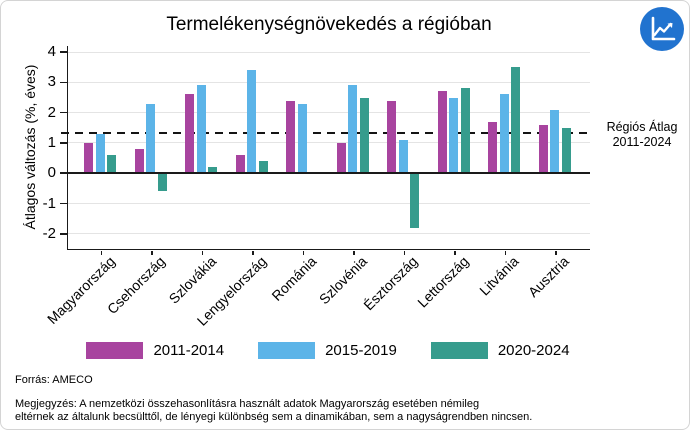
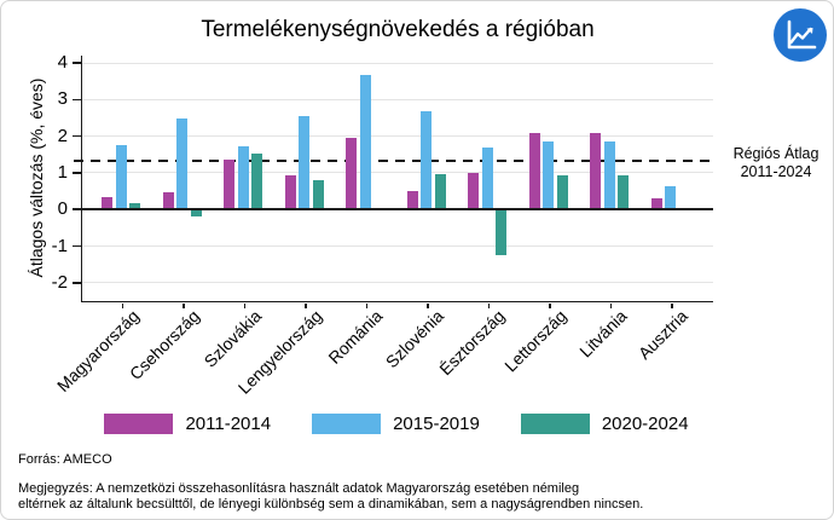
2011-2014/Magyarország: 1.0 -> 0.3
2015-2019/Magyarország: 1.3 -> 1.8
2020-2024/Magyarország: 0.6 -> 0.2
2011-2014/Csehország: 0.8 -> 0.5
2015-2019/Csehország: 2.3 -> 2.5
2020-2024/Csehország: -0.6 -> -0.2
2011-2014/Szlovákia: 2.6 -> 1.4
2015-2019/Szlovákia: 2.9 -> 1.7
2020-2024/Szlovákia: 0.2 -> 1.5
2011-2014/Lengyelország: 0.6 -> 0.9
2015-2019/Lengyelország: 3.4 -> 2.5
2020-2024/Lengyelország: 0.4 -> 0.8
2011-2014/Románia: 2.4 -> 2.0
2015-2019/Románia: 2.3 -> 3.7
2011-2014/Szlovénia: 1.0 -> 0.5
2015-2019/Szlovénia: 2.9 -> 2.7
2020-2024/Szlovénia: 2.5 -> 0.9
2011-2014/Észtország: 2.4 -> 1.0
2015-2019/Észtország: 1.1 -> 1.7
2020-2024/Észtország: -1.8 -> -1.2
2011-2014/Lettország: 2.7 -> 2.1
2015-2019/Lettország: 2.5 -> 1.9
2020-2024/Lettország: 2.8 -> 0.9
2011-2014/Litvánia: 1.7 -> 2.1
2015-2019/Litvánia: 2.6 -> 1.9
2020-2024/Litvánia: 3.5 -> 0.9
2011-2014/Ausztria: 1.6 -> 0.3
2015-2019/Ausztria: 2.1 -> 0.6
2020-2024/Ausztria: 1.5 -> 0.1
